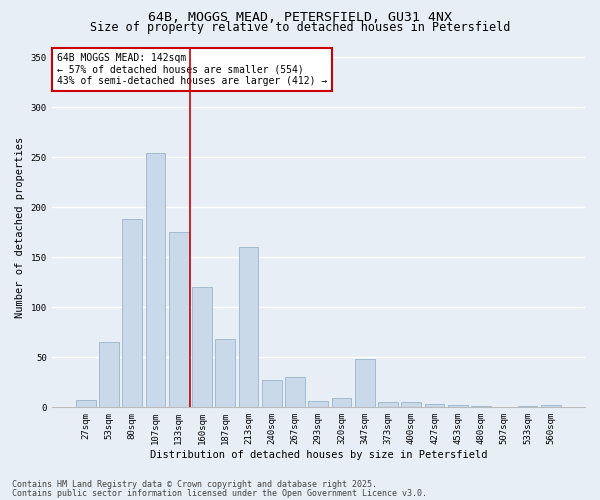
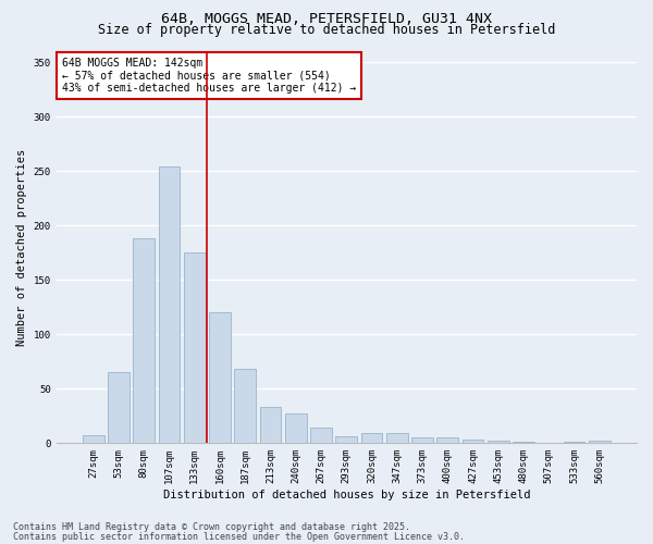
213sqm: 160 -> 33
267sqm: 30 -> 14
347sqm: 48 -> 9
